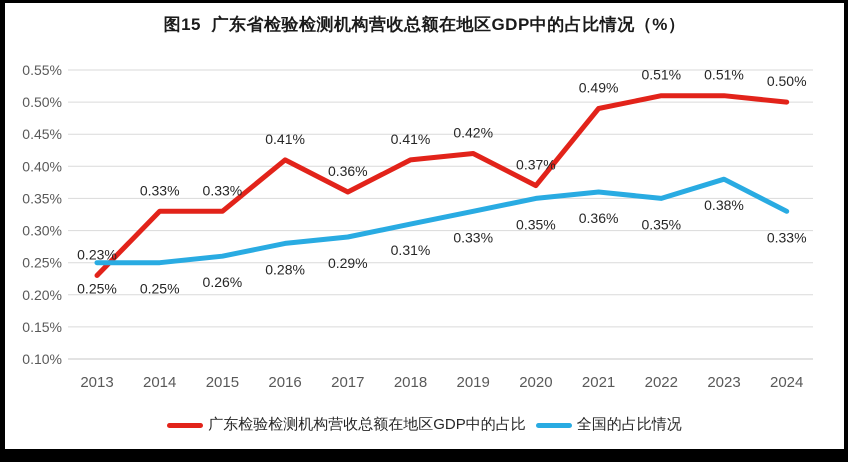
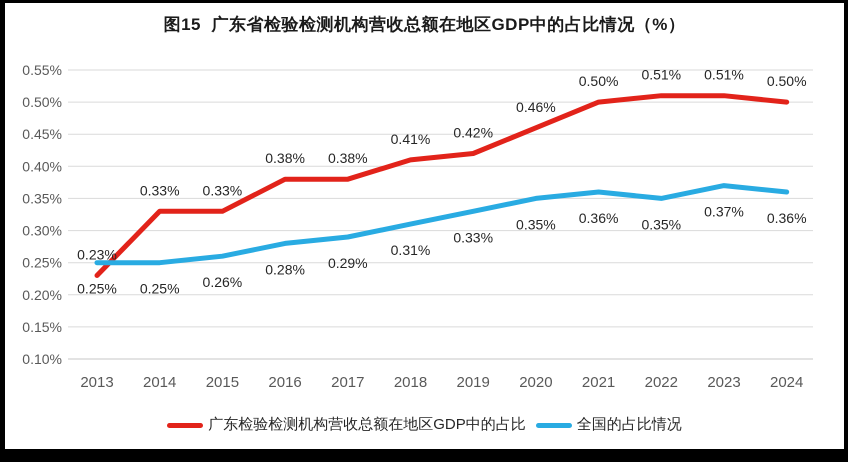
广东检验检测机构营收总额在地区GDP中的占比/2016: 0.41% -> 0.38%
广东检验检测机构营收总额在地区GDP中的占比/2017: 0.36% -> 0.38%
广东检验检测机构营收总额在地区GDP中的占比/2020: 0.37% -> 0.46%
广东检验检测机构营收总额在地区GDP中的占比/2021: 0.49% -> 0.50%
全国的占比情况/2023: 0.38% -> 0.37%
全国的占比情况/2024: 0.33% -> 0.36%
